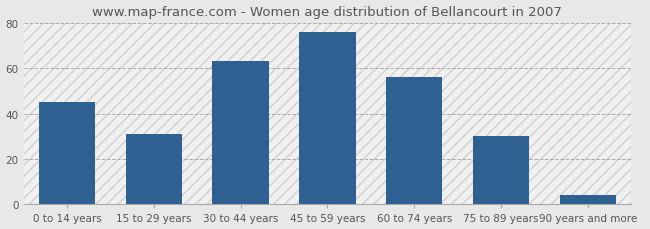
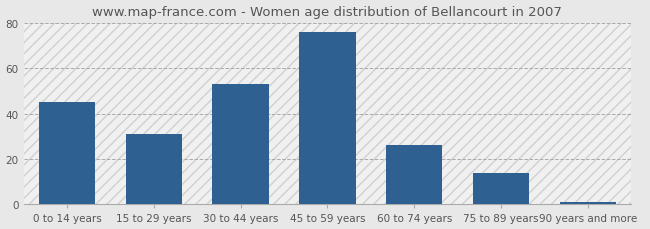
30 to 44 years: 63 -> 53
60 to 74 years: 56 -> 26
75 to 89 years: 30 -> 14
90 years and more: 4 -> 1
